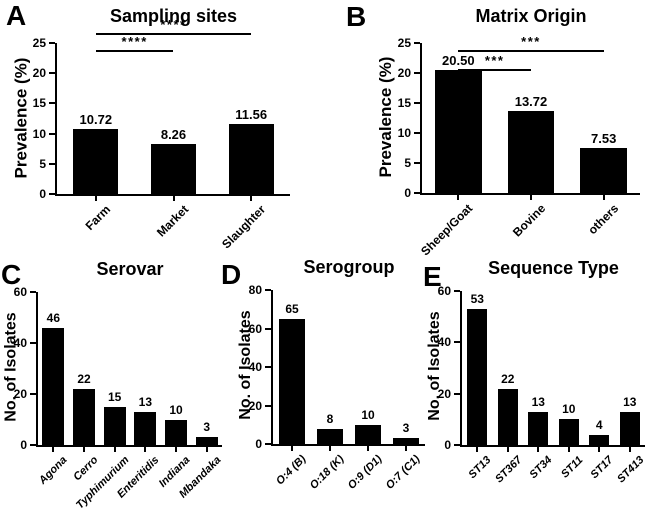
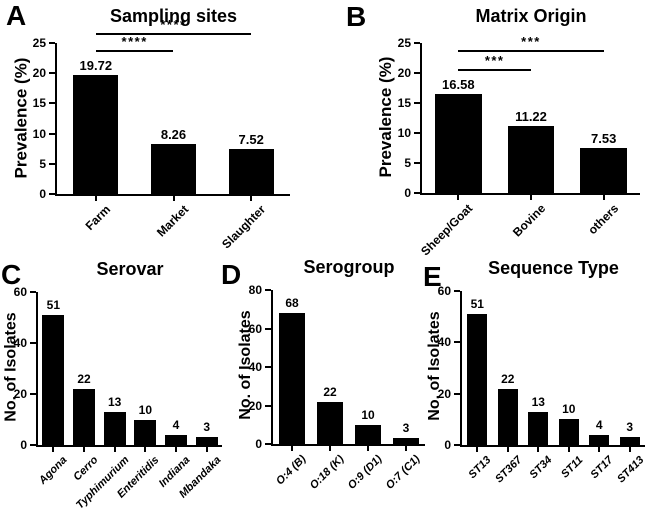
Sampling sites/Farm: 10.72 -> 19.72
Sampling sites/Slaughter: 11.56 -> 7.52
Matrix Origin/Sheep/Goat: 20.50 -> 16.58
Matrix Origin/Bovine: 13.72 -> 11.22
Serovar/Agona: 46 -> 51
Serovar/Typhimurium: 15 -> 13
Serovar/Enteritidis: 13 -> 10
Serovar/Indiana: 10 -> 4
Serogroup/O:4 (B): 65 -> 68
Serogroup/O:18 (K): 8 -> 22
Sequence Type/ST13: 53 -> 51
Sequence Type/ST413: 13 -> 3
